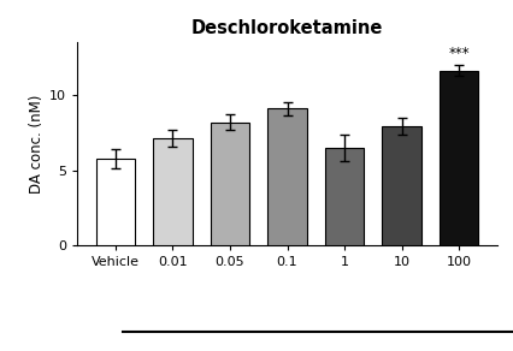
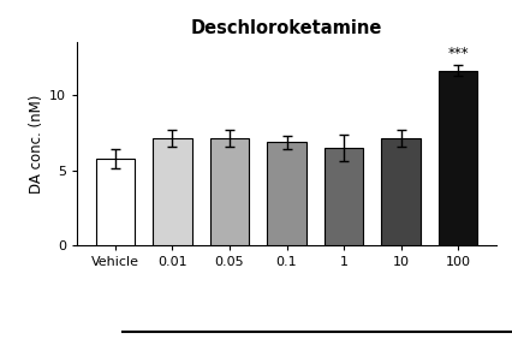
0.05: 8.2 -> 7.1
0.1: 9.1 -> 6.8
10: 7.9 -> 7.1
